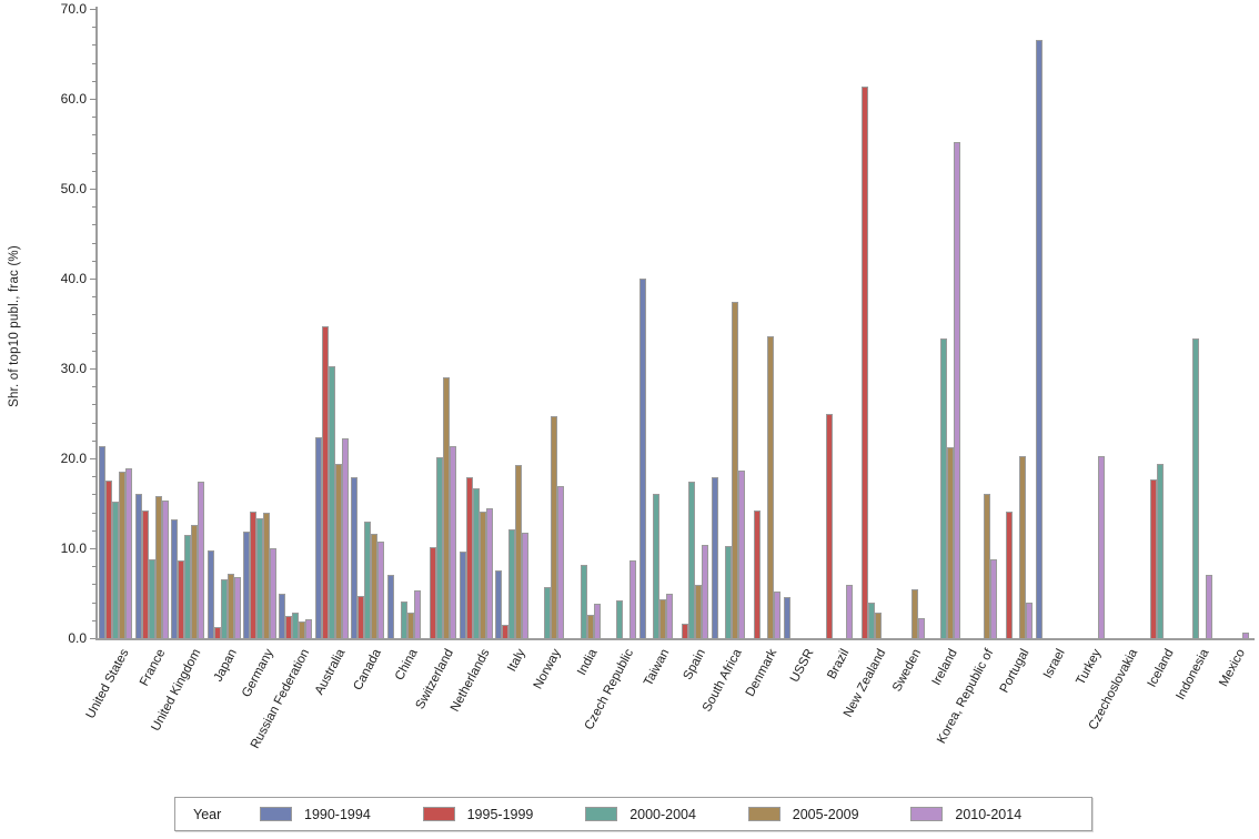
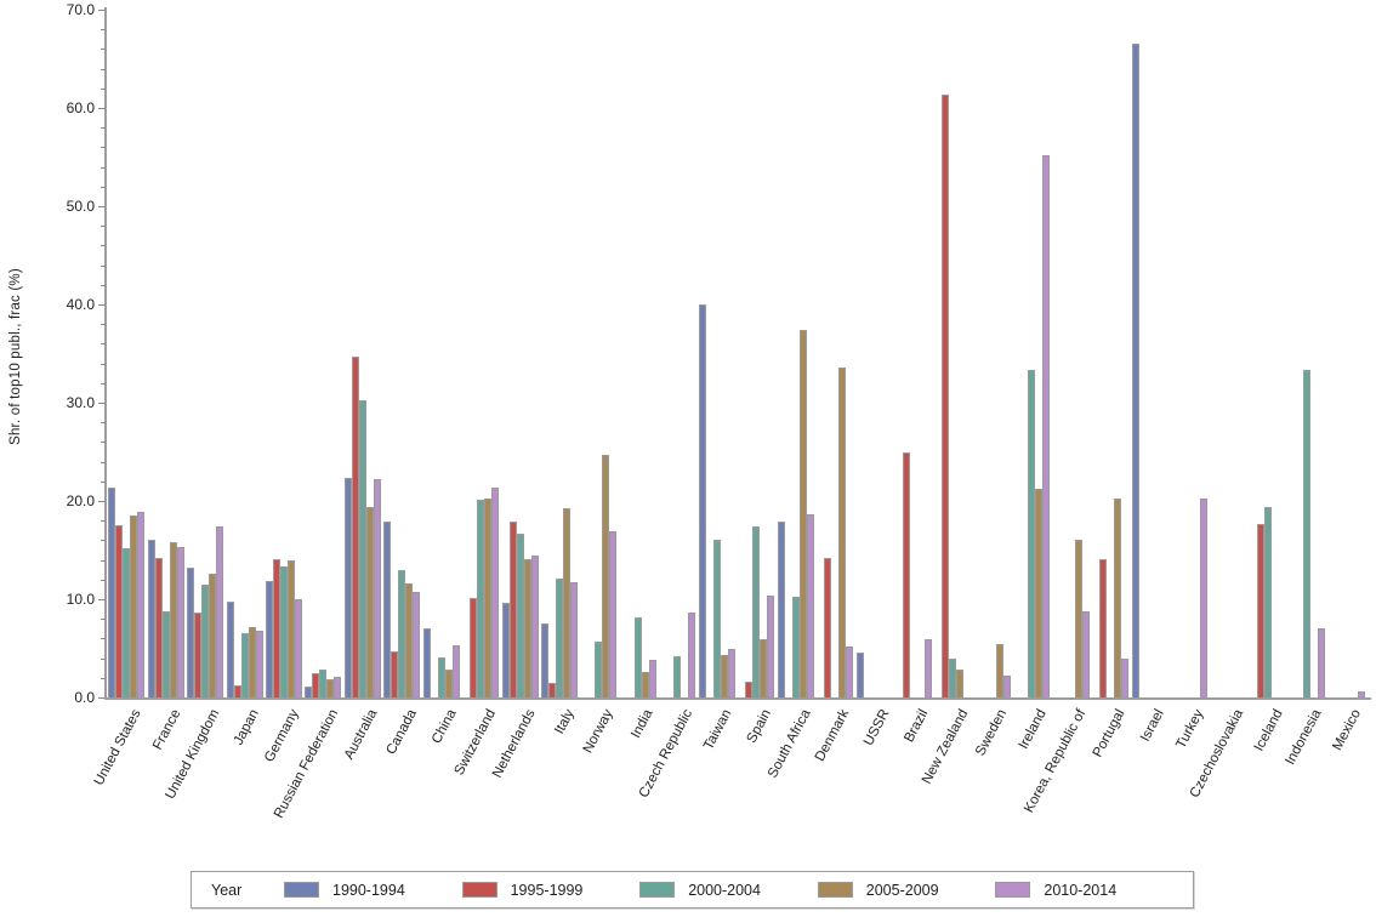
1990-1994/Russian Federation: 5 -> 1
2005-2009/Switzerland: 29 -> 20
